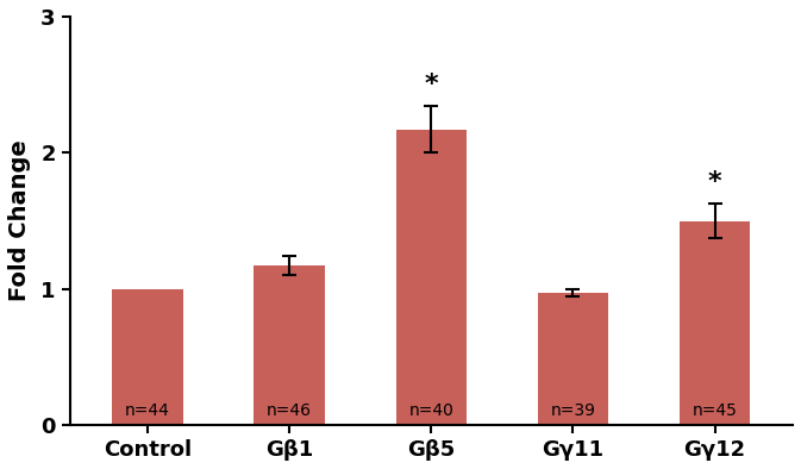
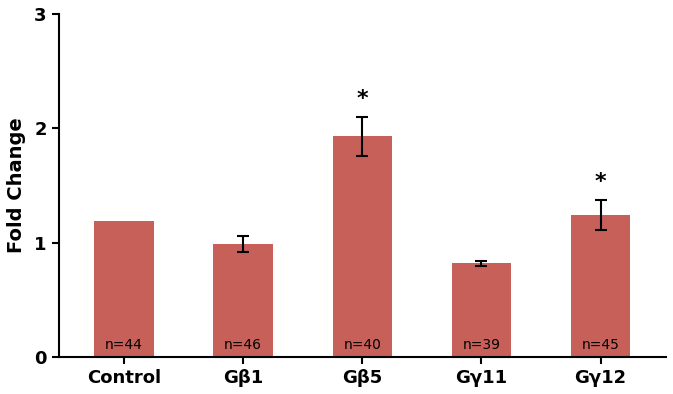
Control: 1.00 -> 1.19
Gβ1: 1.17 -> 0.99
Gβ5: 2.17 -> 1.93
Gγ11: 0.97 -> 0.82
Gγ12: 1.50 -> 1.24
